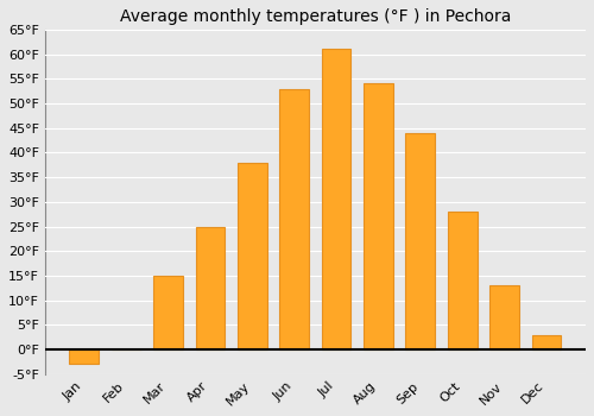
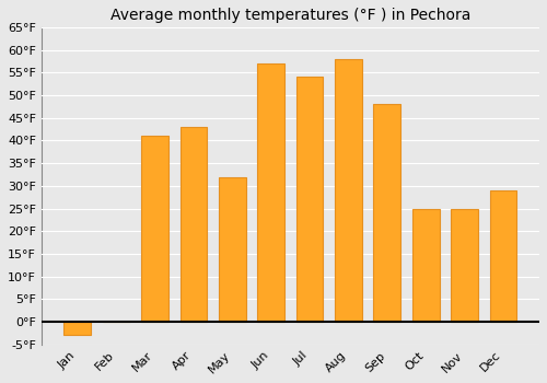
Mar: 15°F -> 41°F
Apr: 25°F -> 43°F
May: 38°F -> 32°F
Jun: 53°F -> 57°F
Jul: 61°F -> 54°F
Aug: 54°F -> 58°F
Sep: 44°F -> 48°F
Oct: 28°F -> 25°F
Nov: 13°F -> 25°F
Dec: 3°F -> 29°F
